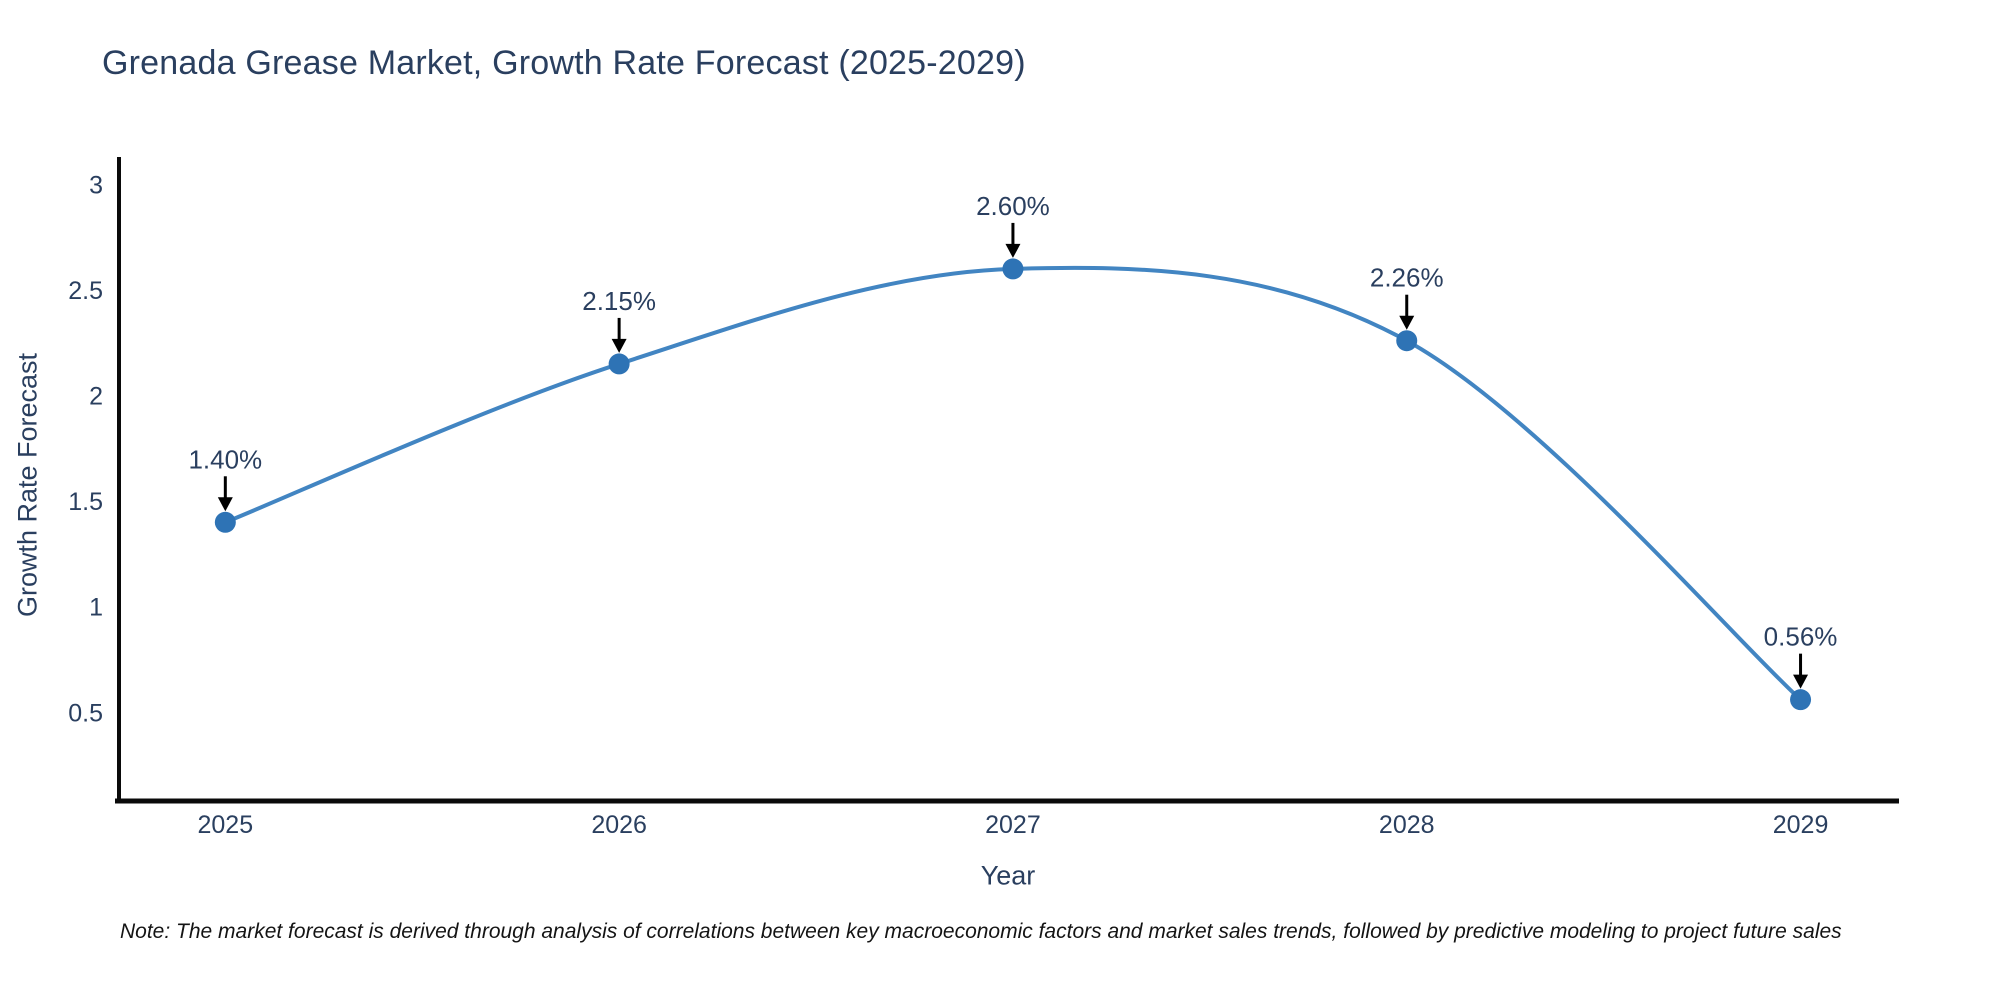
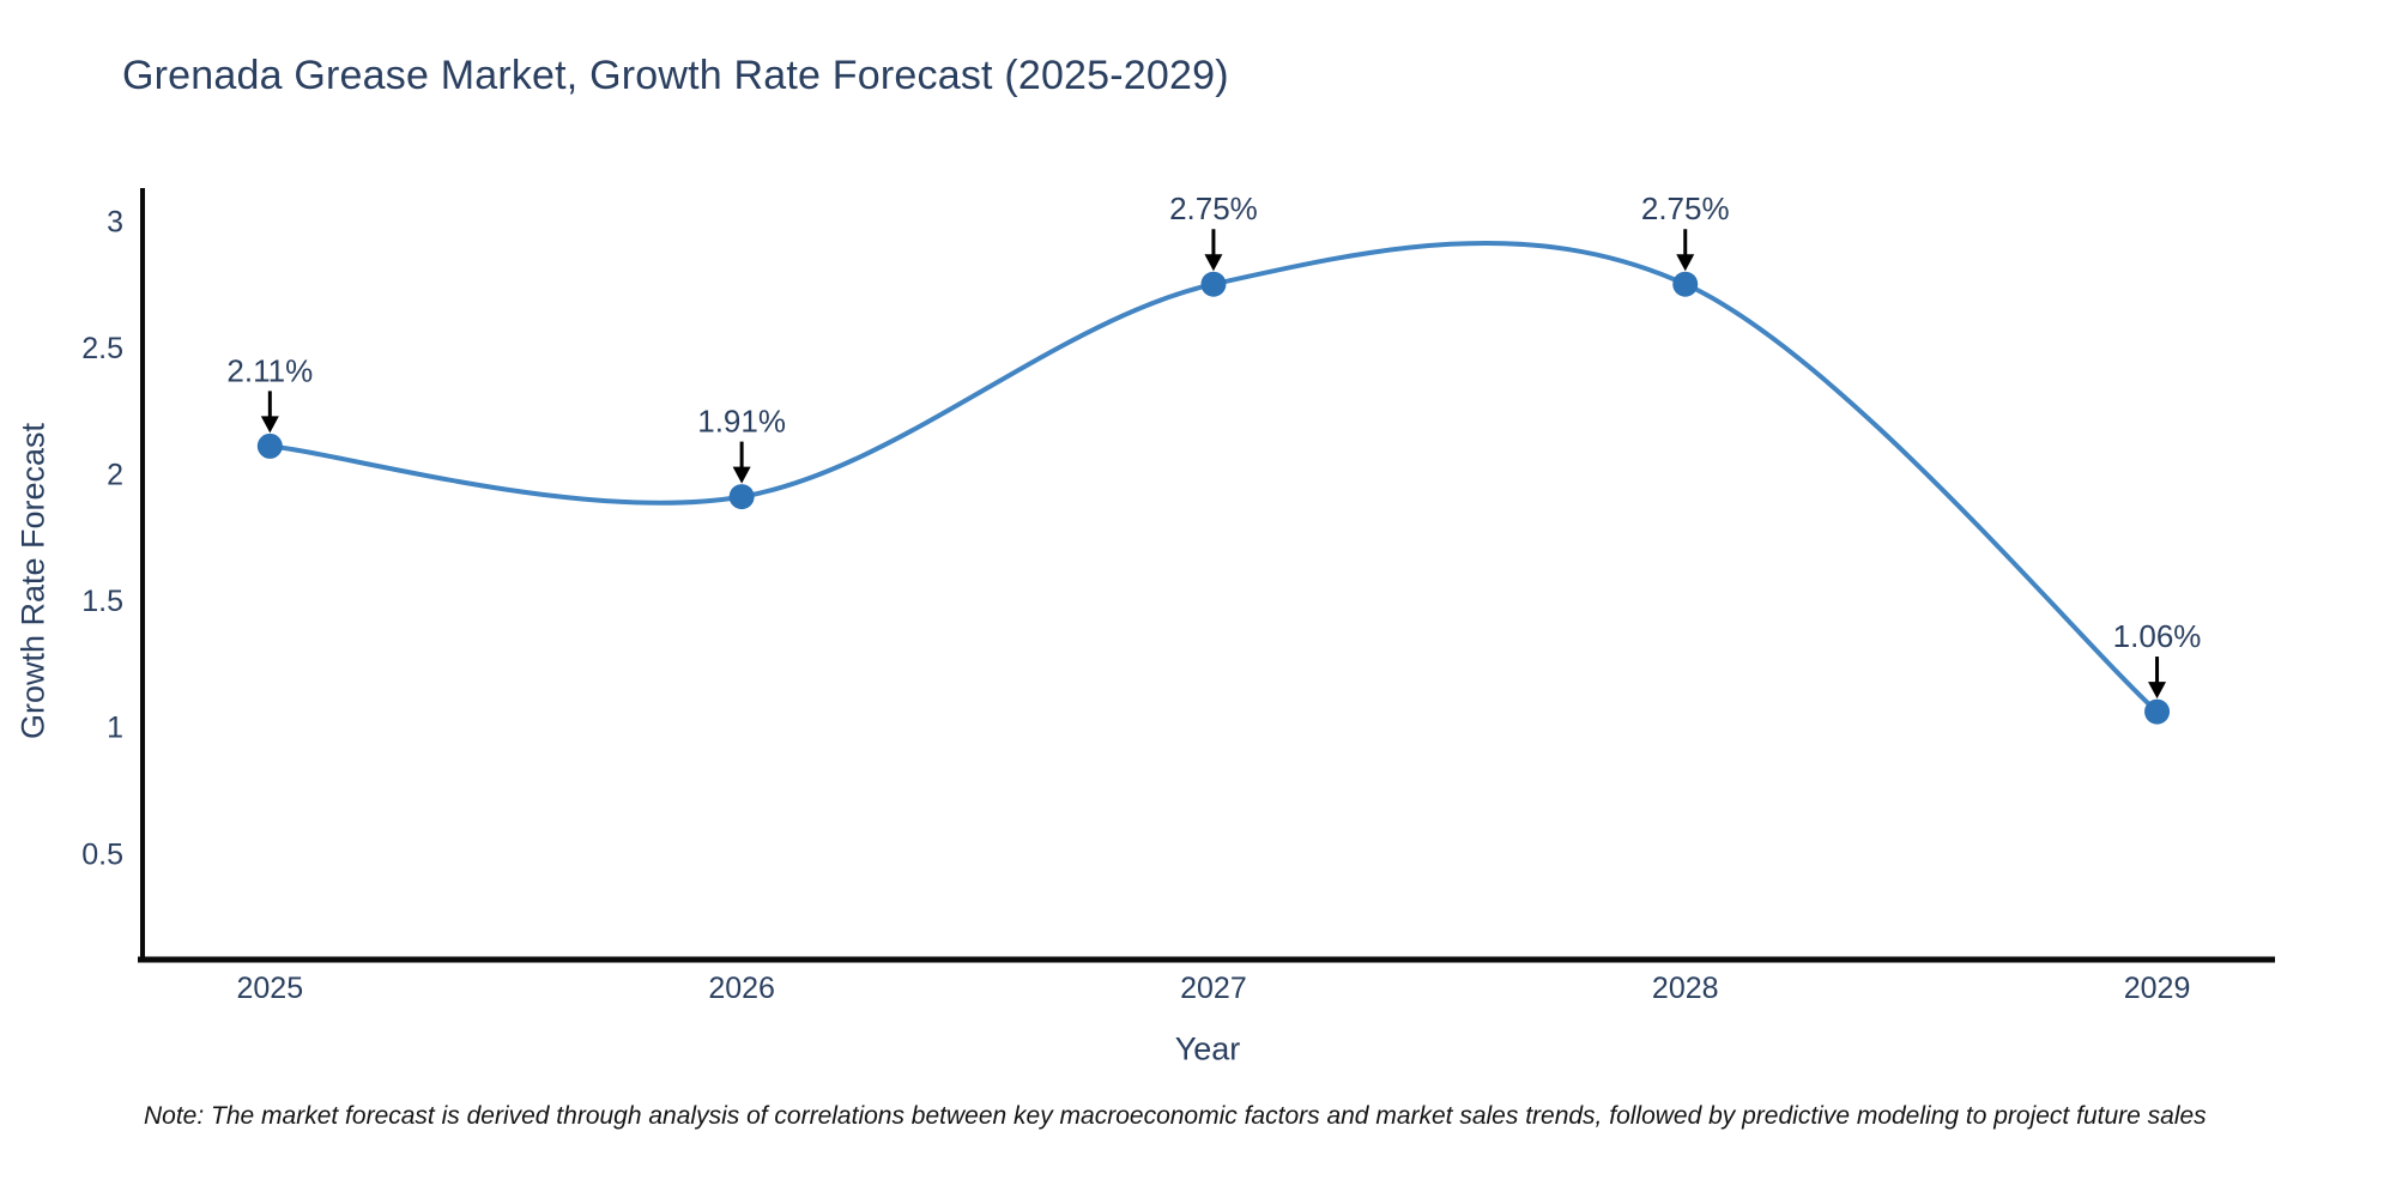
2025: 1.40% -> 2.11%
2026: 2.15% -> 1.91%
2027: 2.60% -> 2.75%
2028: 2.26% -> 2.75%
2029: 0.56% -> 1.06%
